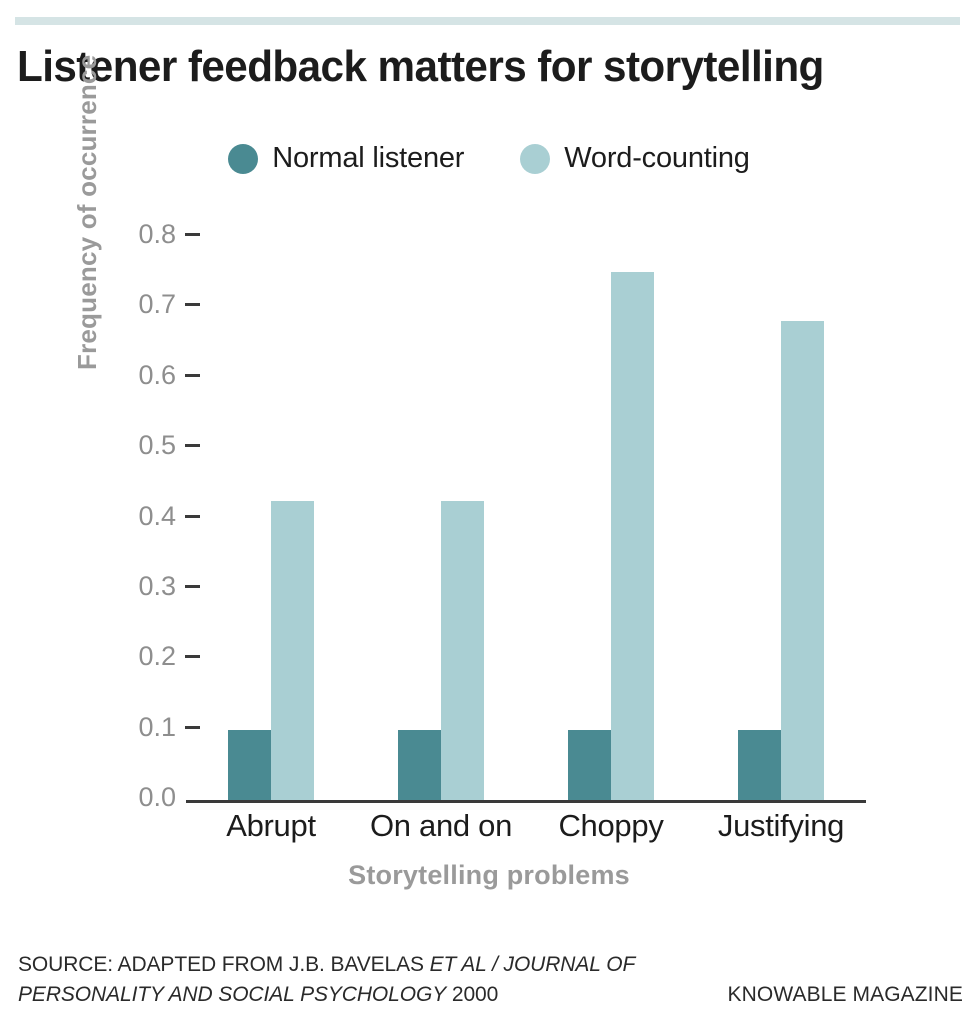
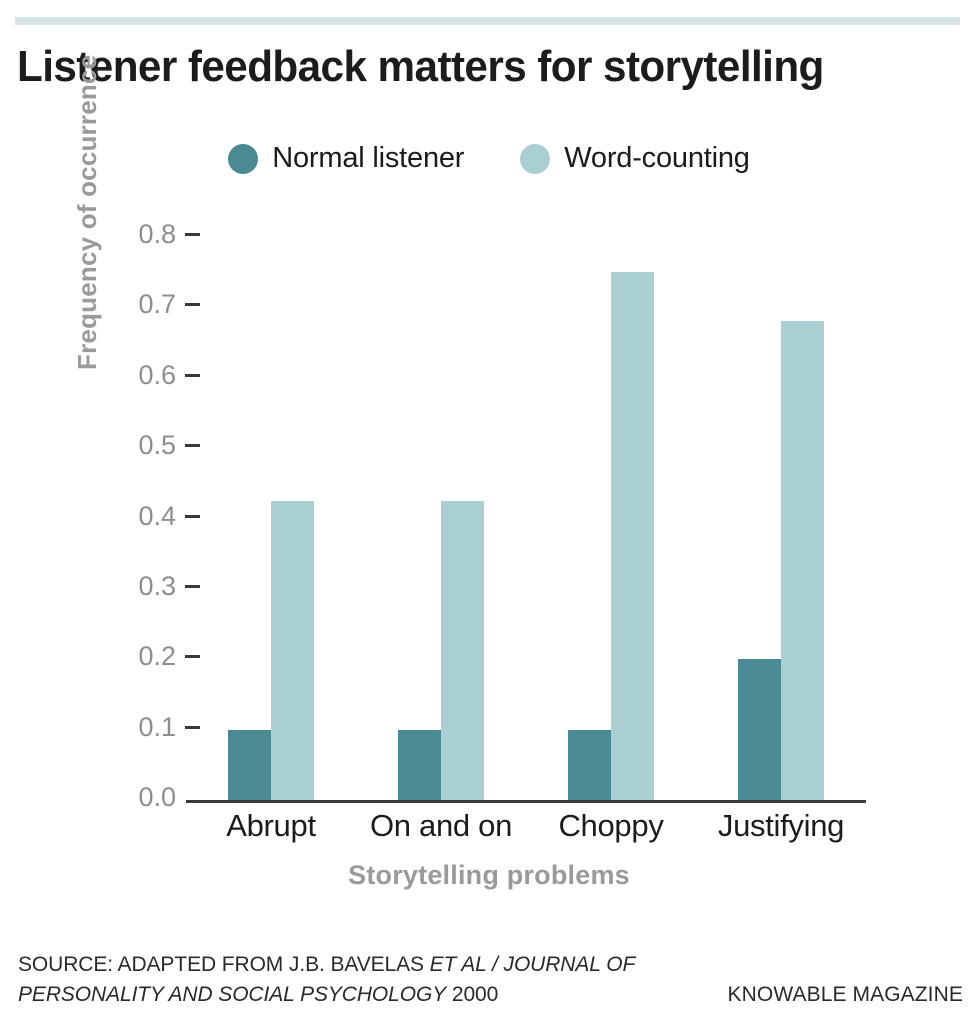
Normal listener/Justifying: 0.1 -> 0.2
